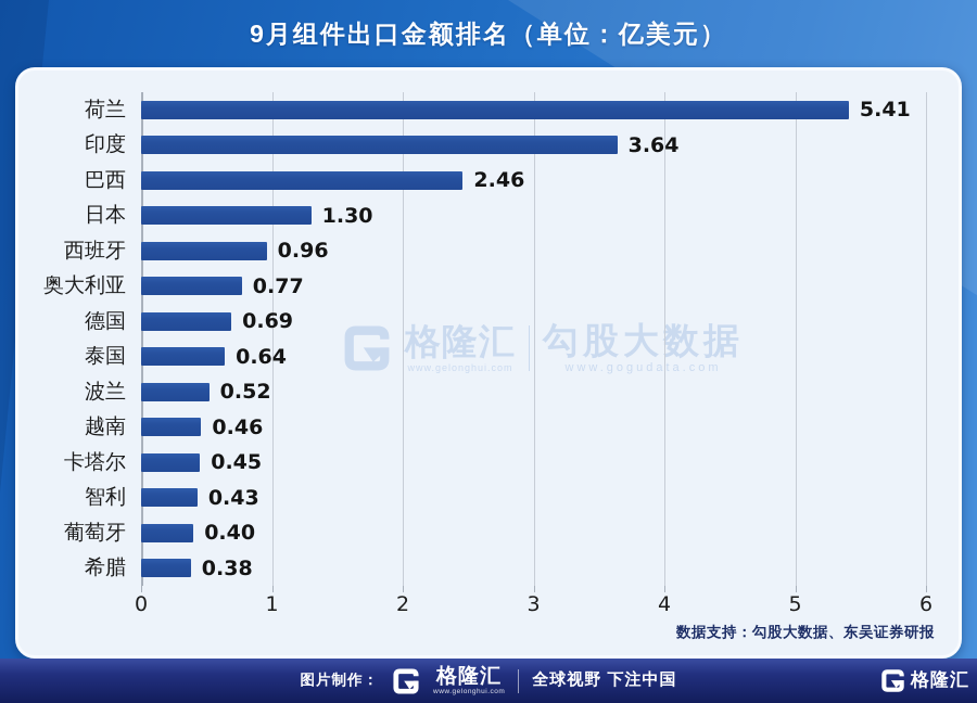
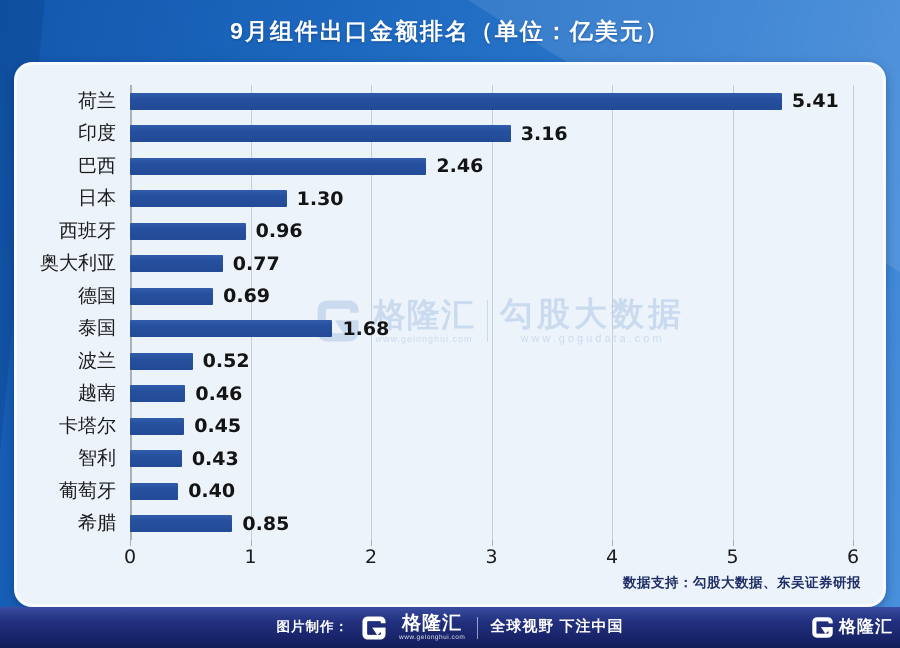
印度: 3.64 -> 3.16
泰国: 0.64 -> 1.68
希腊: 0.38 -> 0.85
